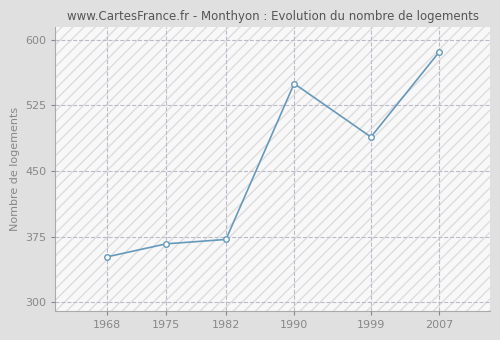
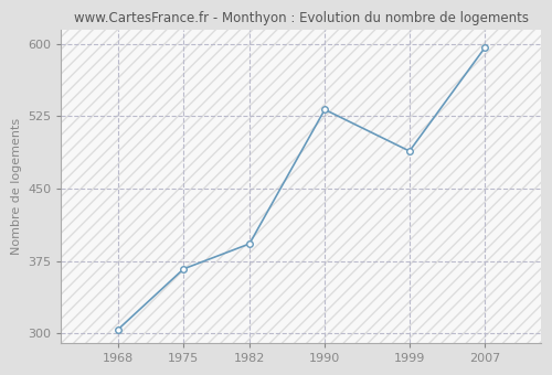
1968: 352 -> 304
1982: 372 -> 393
1990: 550 -> 532
2007: 586 -> 596
